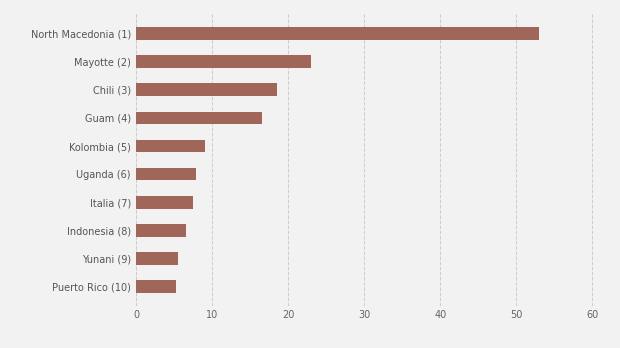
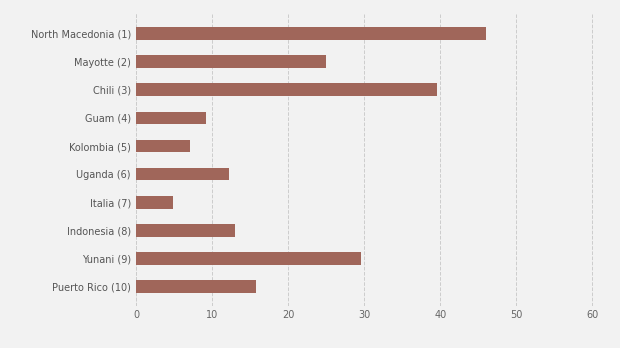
North Macedonia (1): 53.0 -> 46.0
Mayotte (2): 23.0 -> 25.0
Chili (3): 18.5 -> 39.6
Guam (4): 16.5 -> 9.2
Kolombia (5): 9.0 -> 7.0
Uganda (6): 7.8 -> 12.2
Italia (7): 7.5 -> 4.8
Indonesia (8): 6.5 -> 13.0
Yunani (9): 5.5 -> 29.6
Puerto Rico (10): 5.2 -> 15.8
